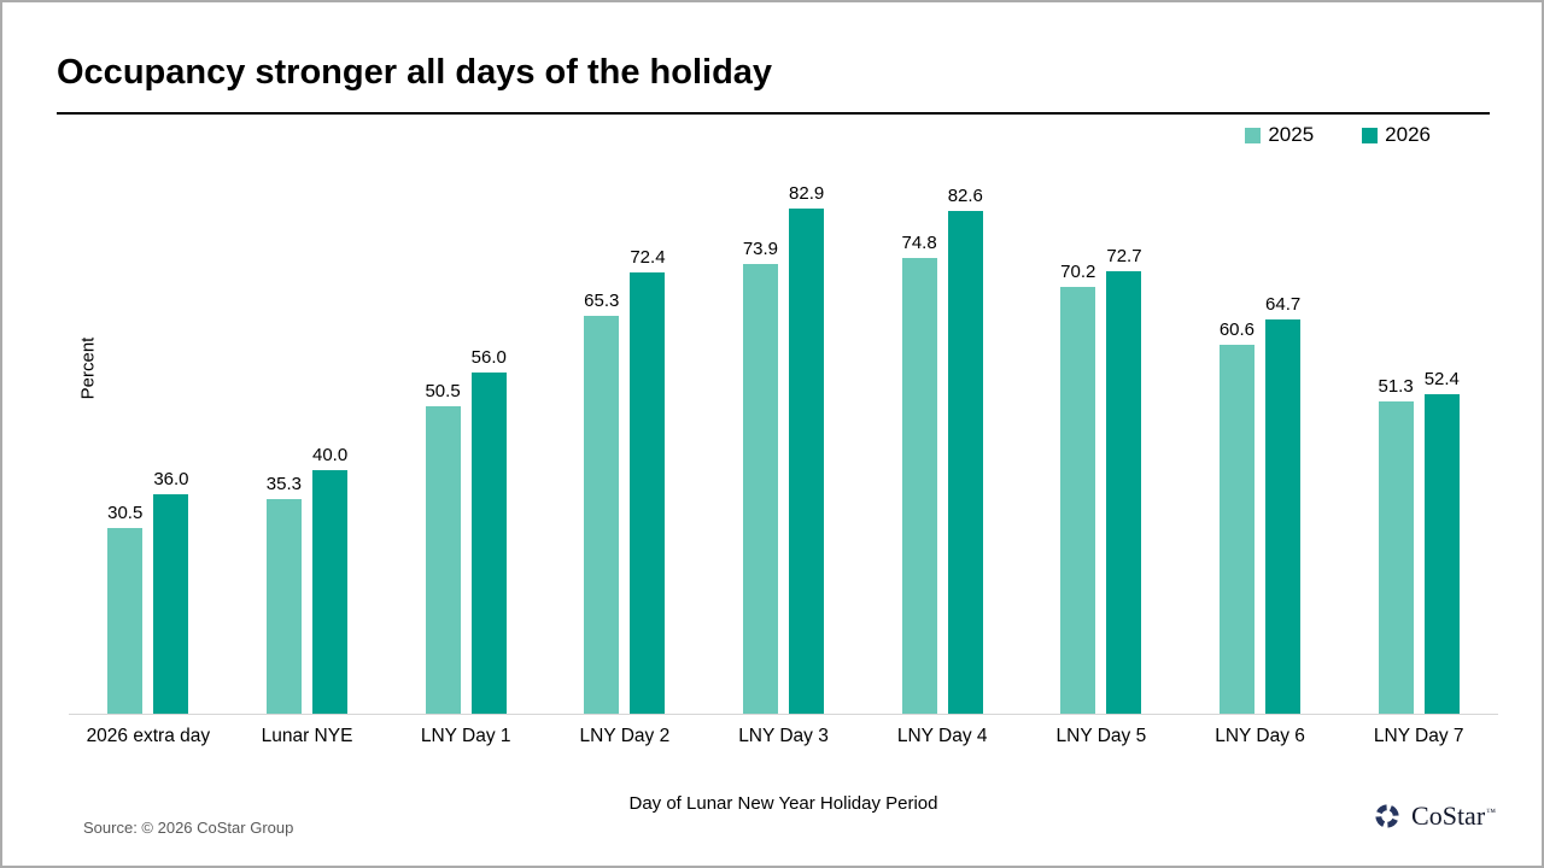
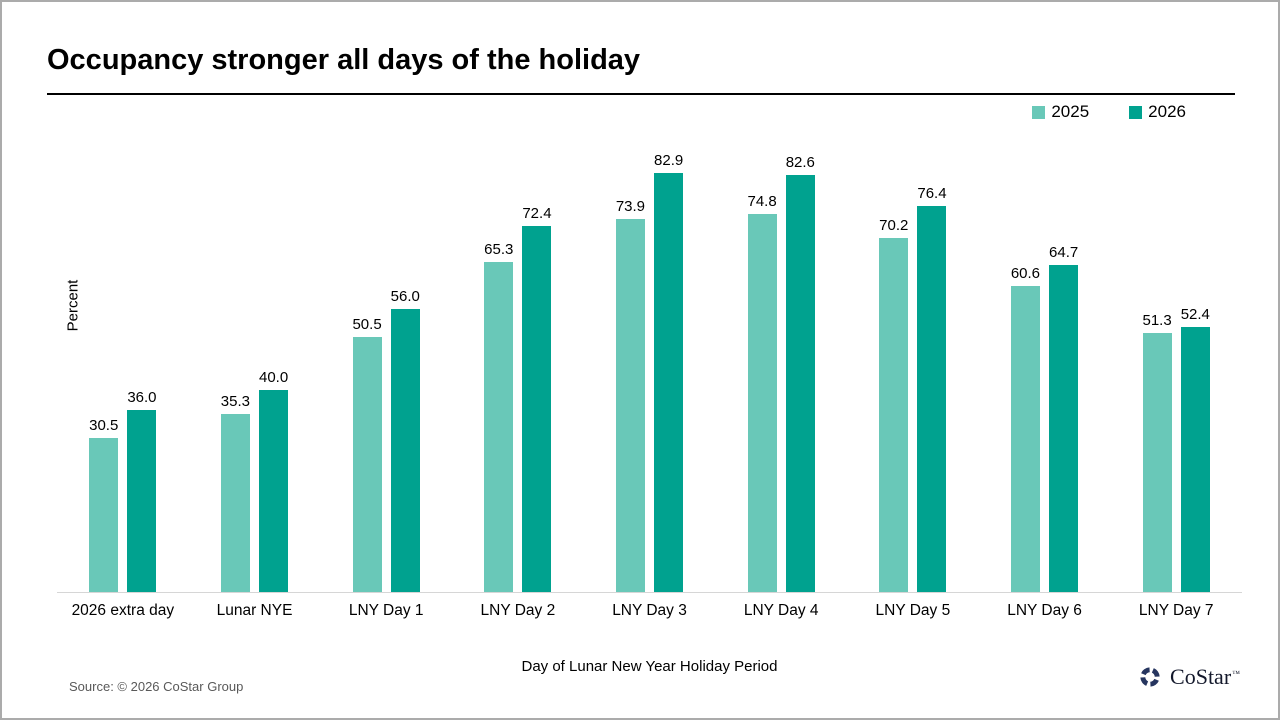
2026/LNY Day 5: 72.7 -> 76.4
